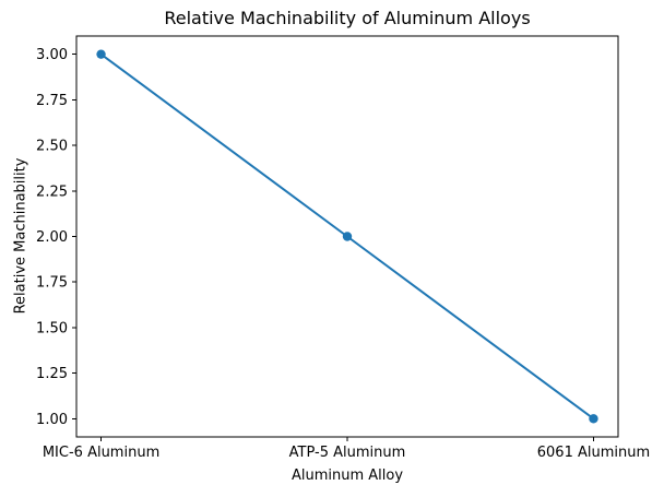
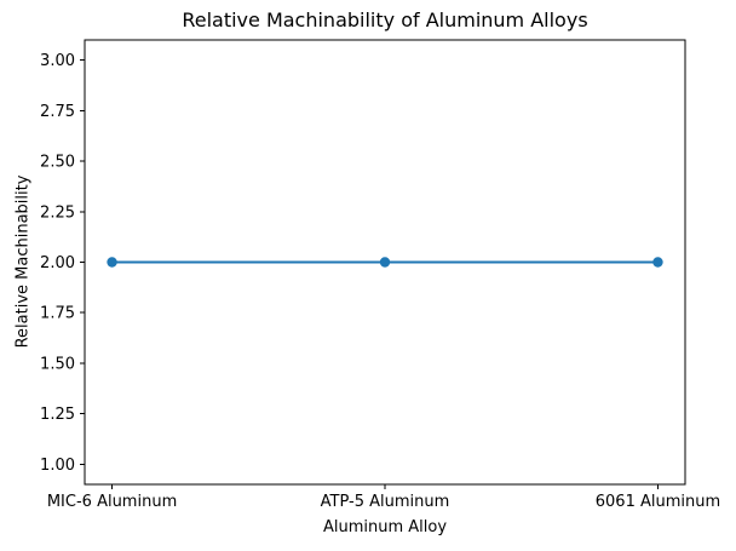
MIC-6 Aluminum: 3 -> 2
6061 Aluminum: 1 -> 2
